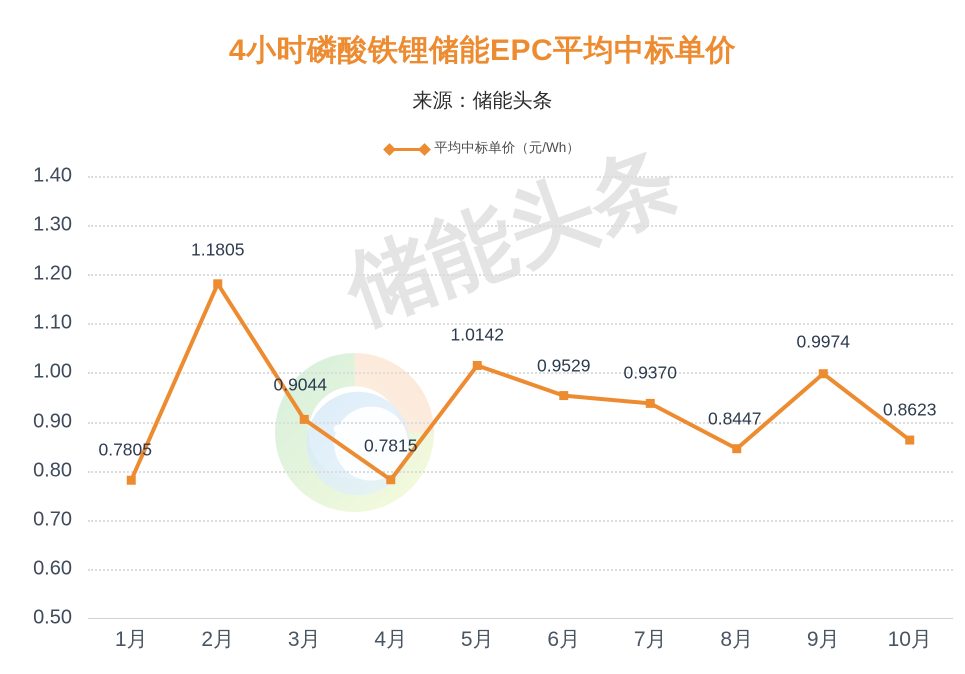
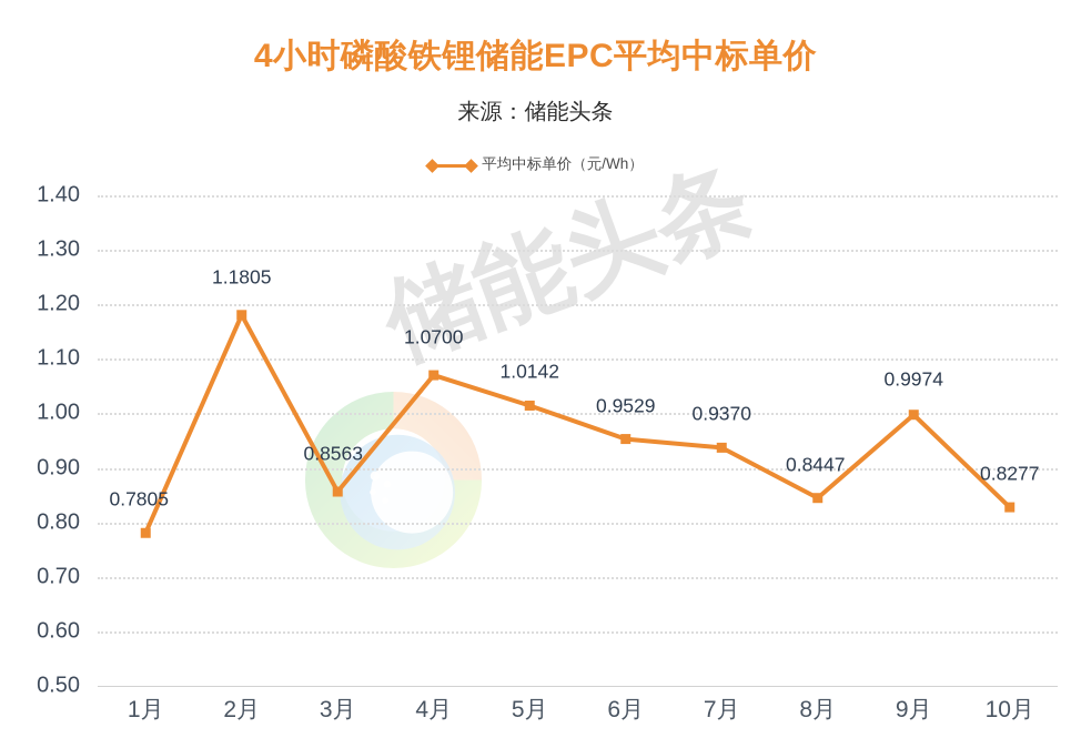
3月: 0.9044 -> 0.8563
4月: 0.7815 -> 1.0700
10月: 0.8623 -> 0.8277
